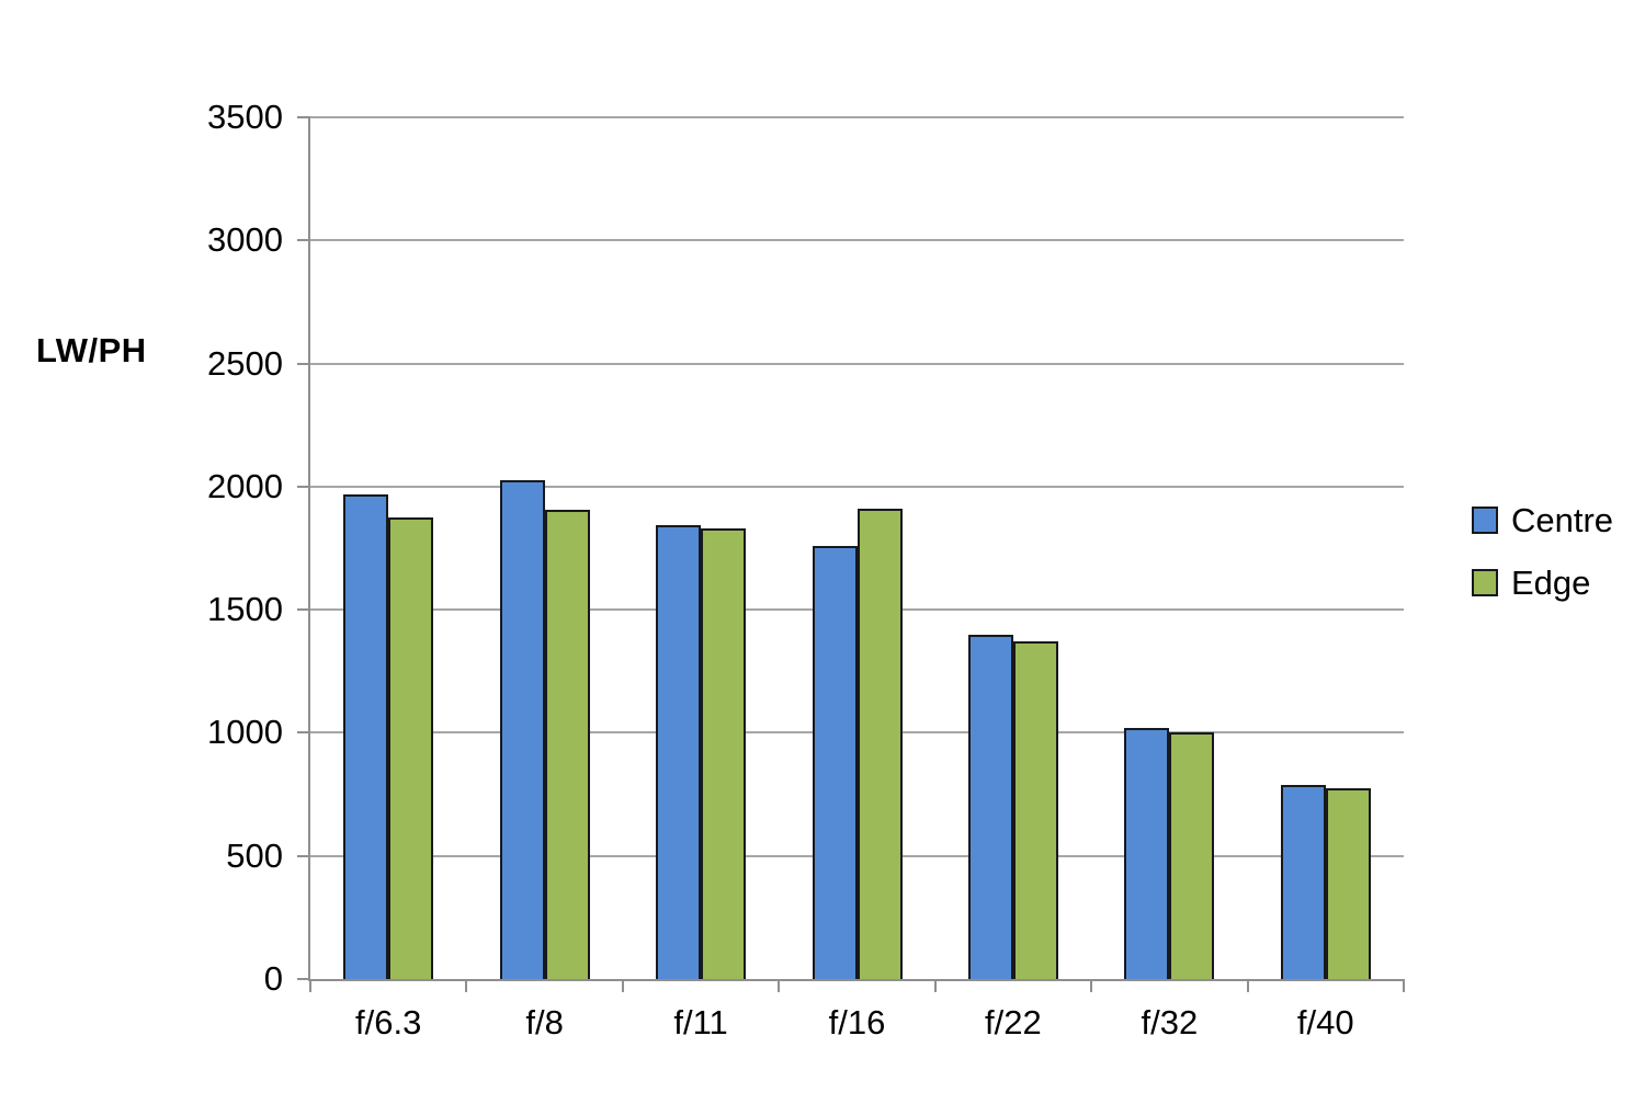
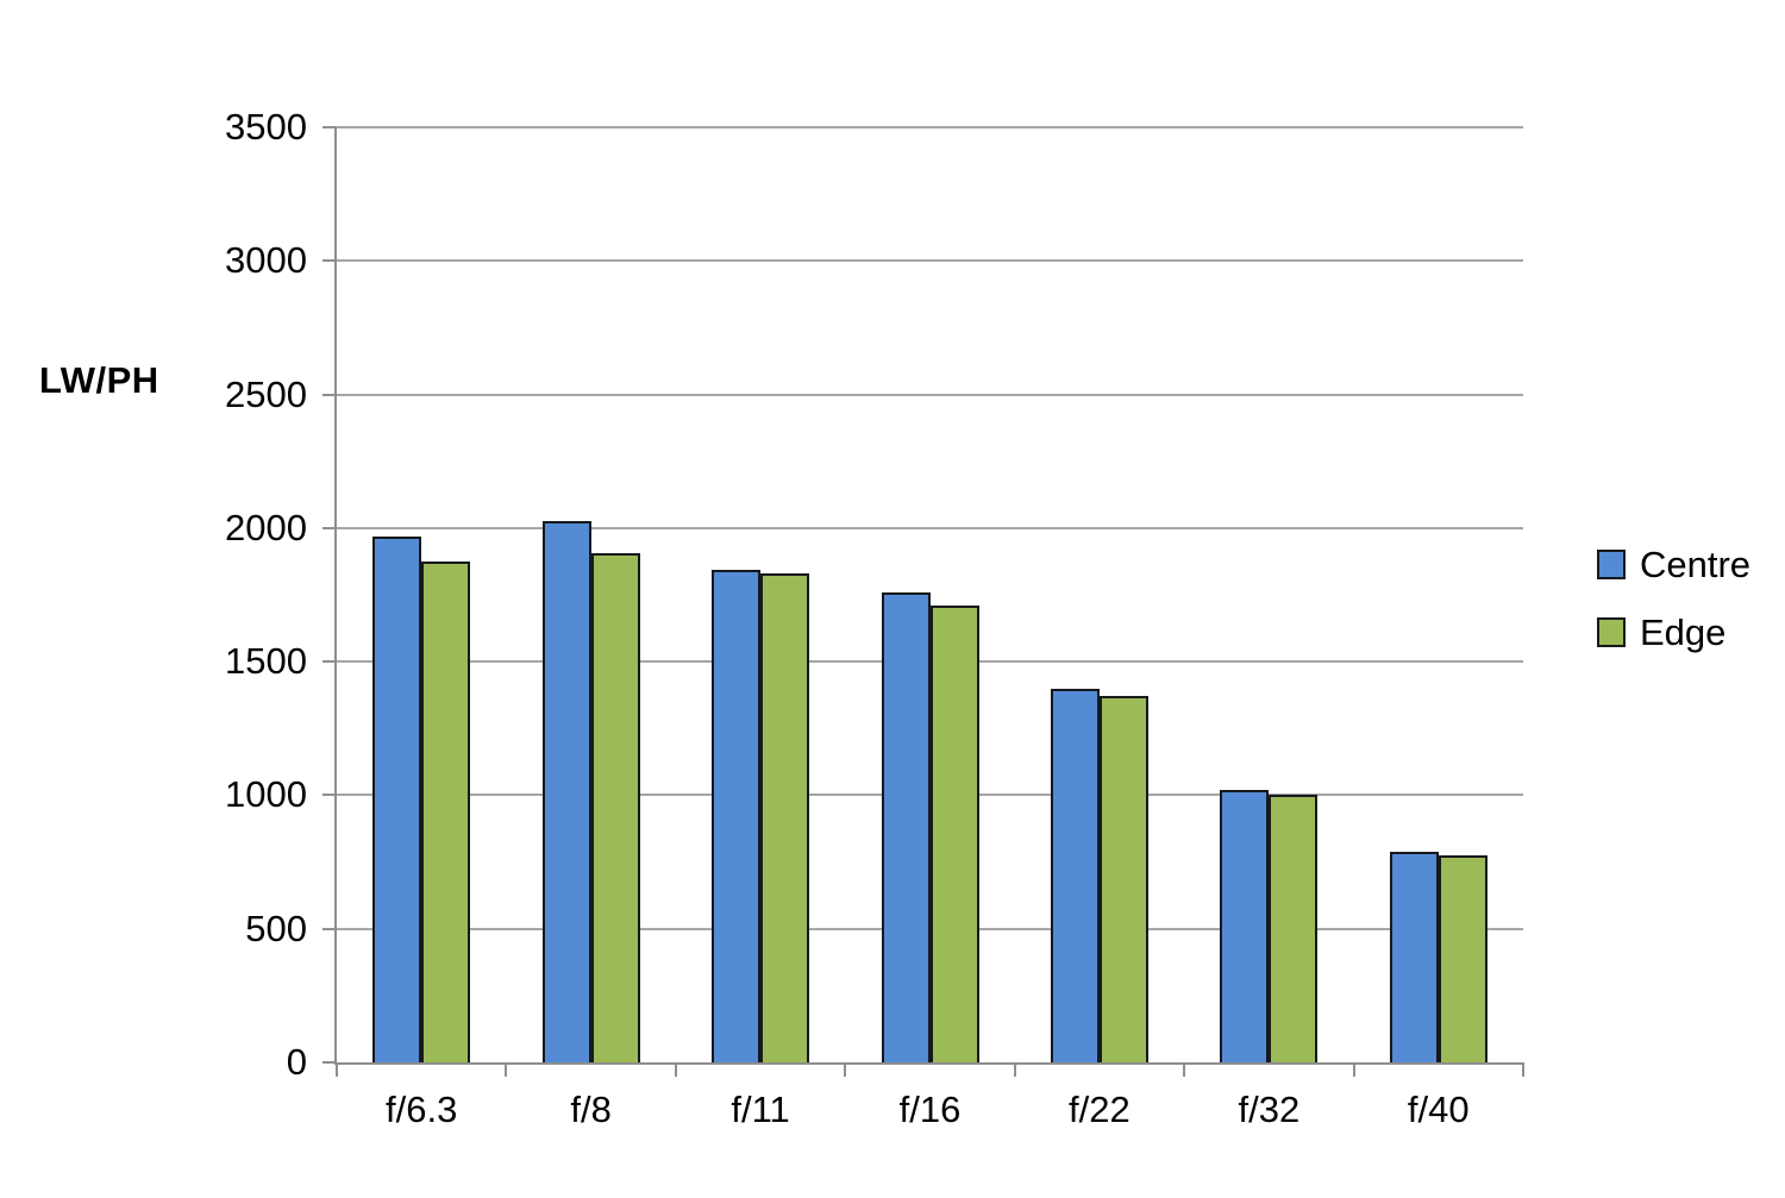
Edge/f/16: 1910 -> 1710
